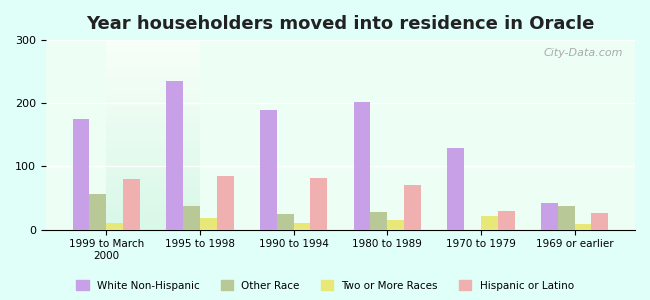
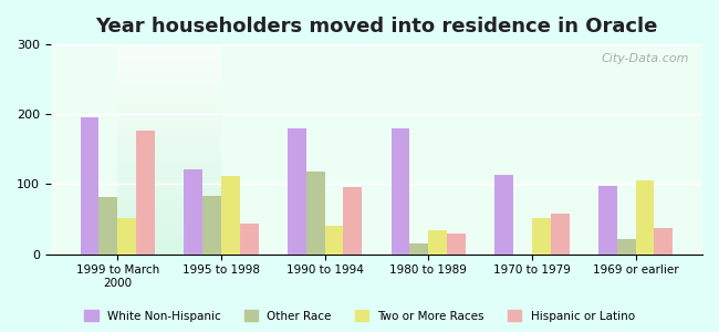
White Non-Hispanic/1999 to March 2000: 175 -> 196
Other Race/1999 to March 2000: 57 -> 82
Two or More Races/1999 to March 2000: 10 -> 52
Hispanic or Latino/1999 to March 2000: 80 -> 176
White Non-Hispanic/1995 to 1998: 235 -> 122
Other Race/1995 to 1998: 38 -> 84
Two or More Races/1995 to 1998: 18 -> 112
Hispanic or Latino/1995 to 1998: 85 -> 44
White Non-Hispanic/1990 to 1994: 190 -> 180
Other Race/1990 to 1994: 25 -> 118
Two or More Races/1990 to 1994: 10 -> 40
Hispanic or Latino/1990 to 1994: 82 -> 96
White Non-Hispanic/1980 to 1989: 202 -> 180
Other Race/1980 to 1989: 28 -> 16
Two or More Races/1980 to 1989: 16 -> 34
Hispanic or Latino/1980 to 1989: 70 -> 30
White Non-Hispanic/1970 to 1979: 130 -> 114
Two or More Races/1970 to 1979: 22 -> 52
Hispanic or Latino/1970 to 1979: 30 -> 58
White Non-Hispanic/1969 or earlier: 42 -> 98
Other Race/1969 or earlier: 38 -> 22
Two or More Races/1969 or earlier: 9 -> 106
Hispanic or Latino/1969 or earlier: 27 -> 38
